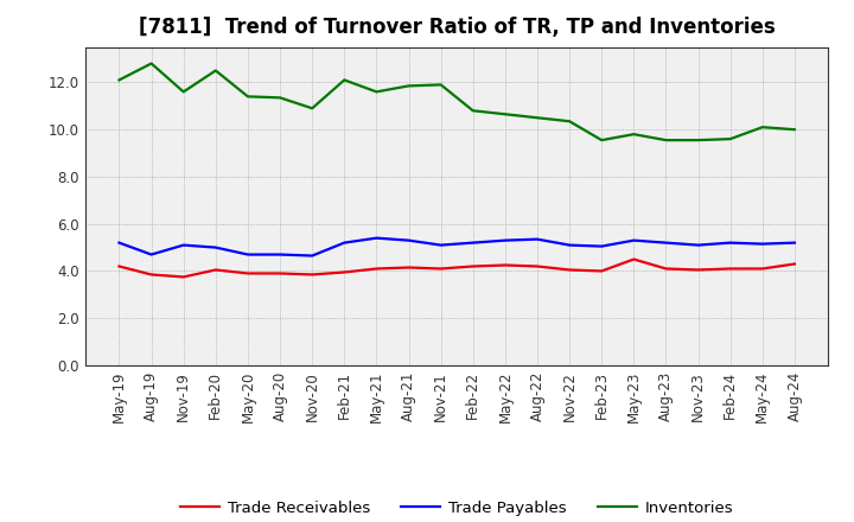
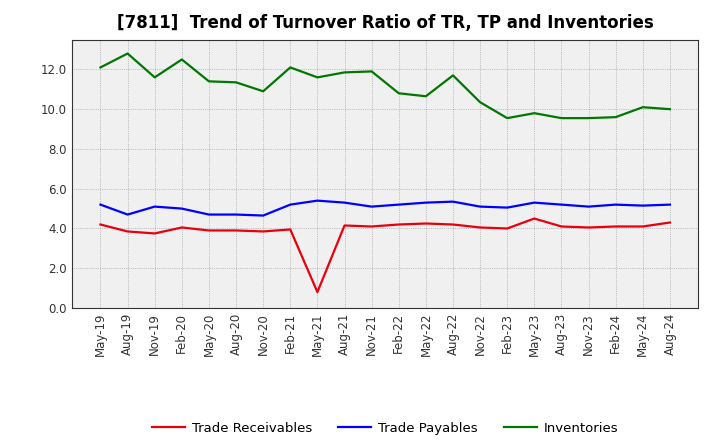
Trade Receivables/May-21: 4.1 -> 0.8
Inventories/Aug-22: 10.5 -> 11.7
